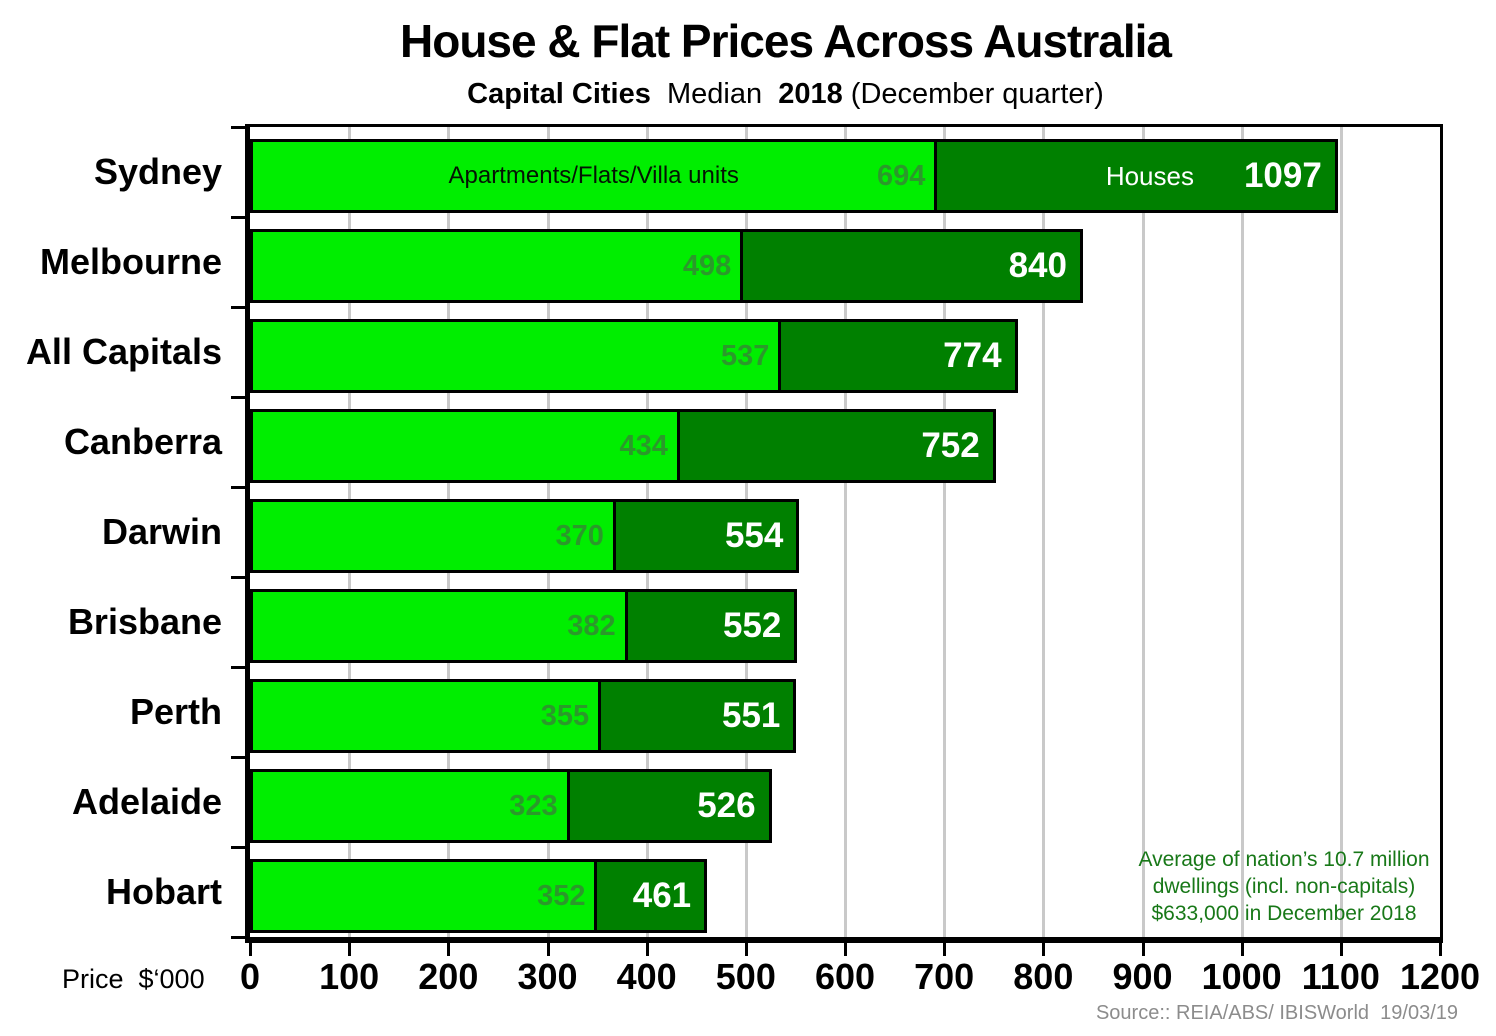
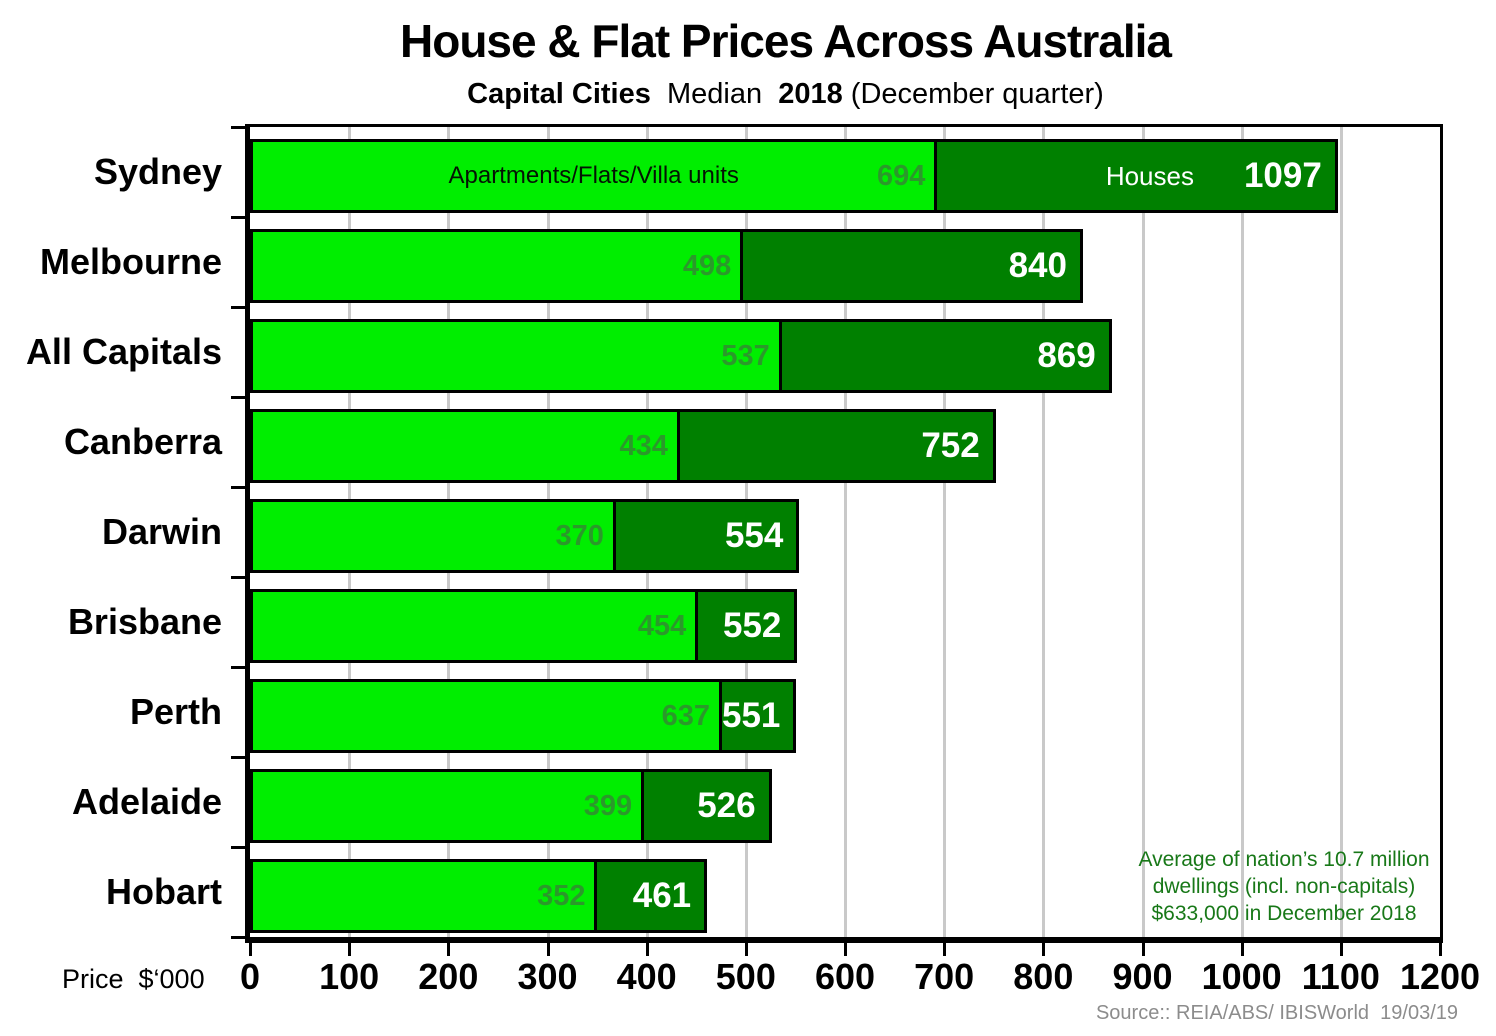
Houses/All Capitals: 774 -> 869
Apartments/Flats/Villa units/Brisbane: 382 -> 454
Apartments/Flats/Villa units/Perth: 355 -> 637
Apartments/Flats/Villa units/Adelaide: 323 -> 399
